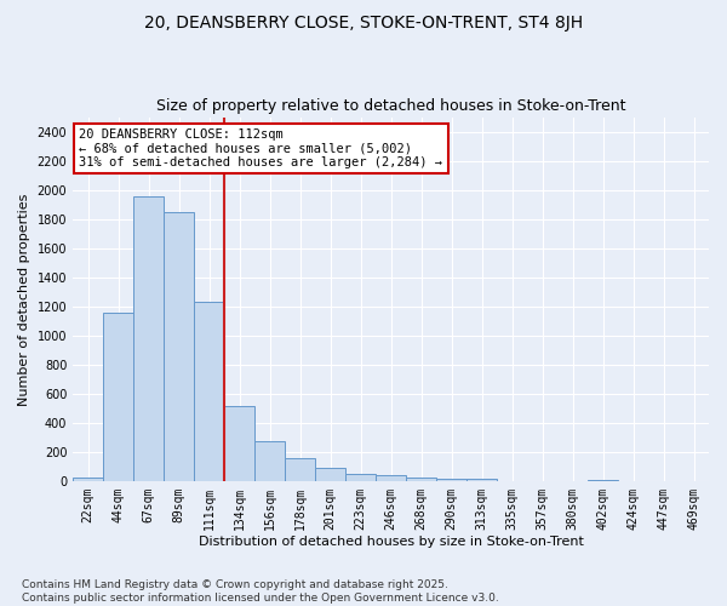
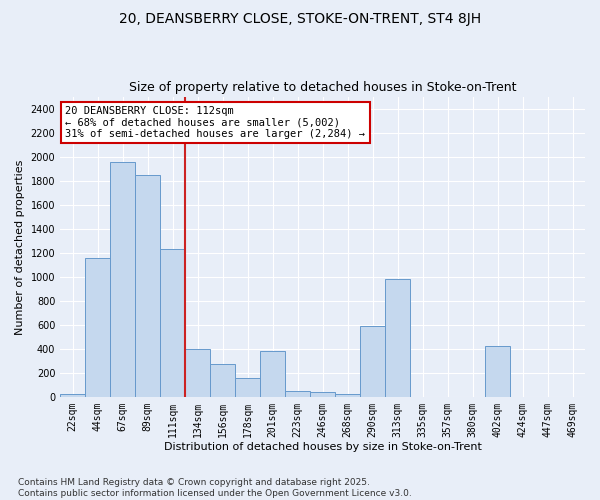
134sqm: 520 -> 400
201sqm: 90 -> 380
290sqm: 20 -> 590
313sqm: 20 -> 980
402sqm: 10 -> 420
